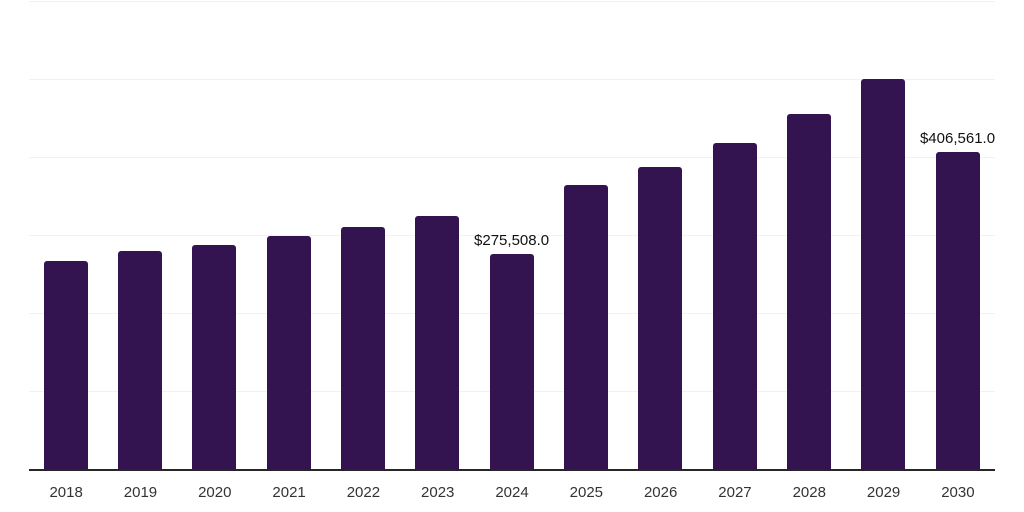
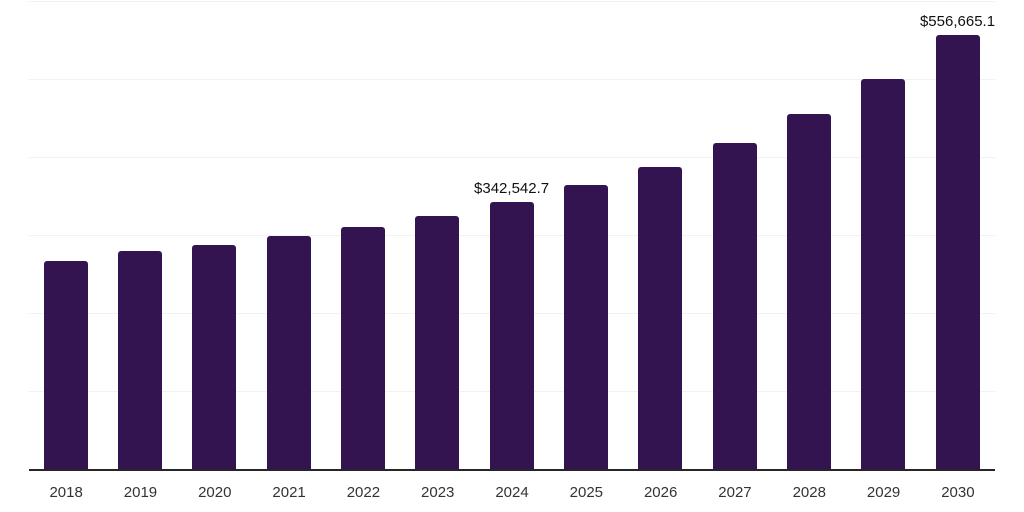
2024: $275,508.0 -> $342,542.7
2030: $406,561.0 -> $556,665.1
